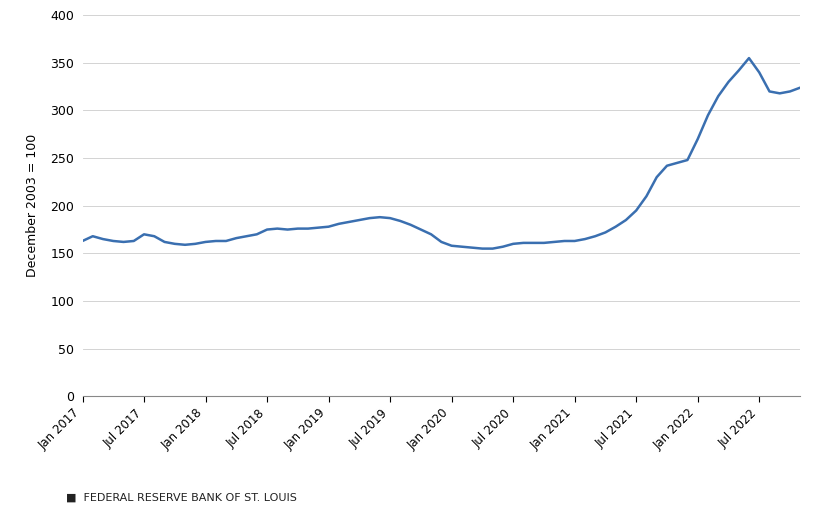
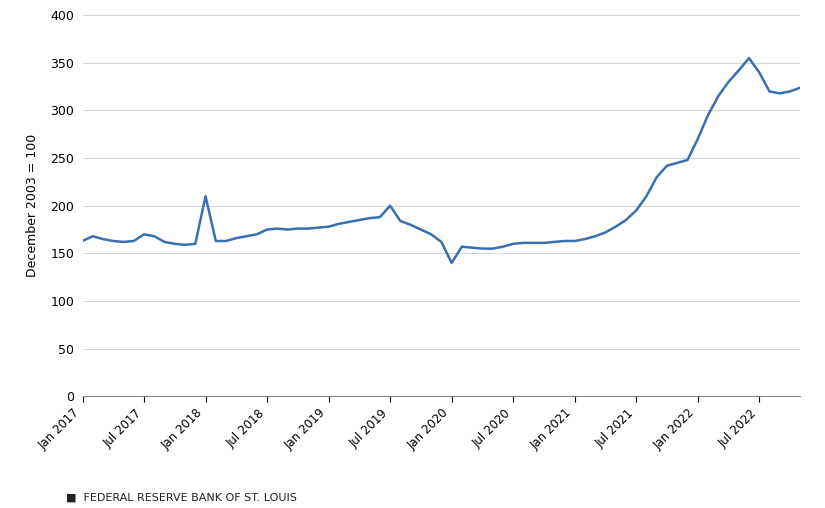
Jan 2018: 162 -> 210
Jul 2019: 187 -> 200
Jan 2020: 158 -> 140
